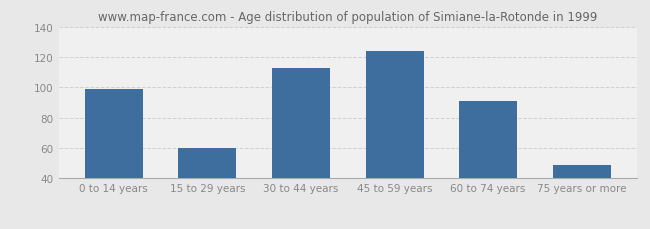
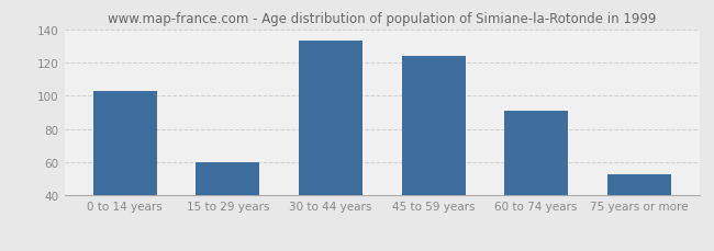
0 to 14 years: 99 -> 103
30 to 44 years: 113 -> 133
75 years or more: 49 -> 53
